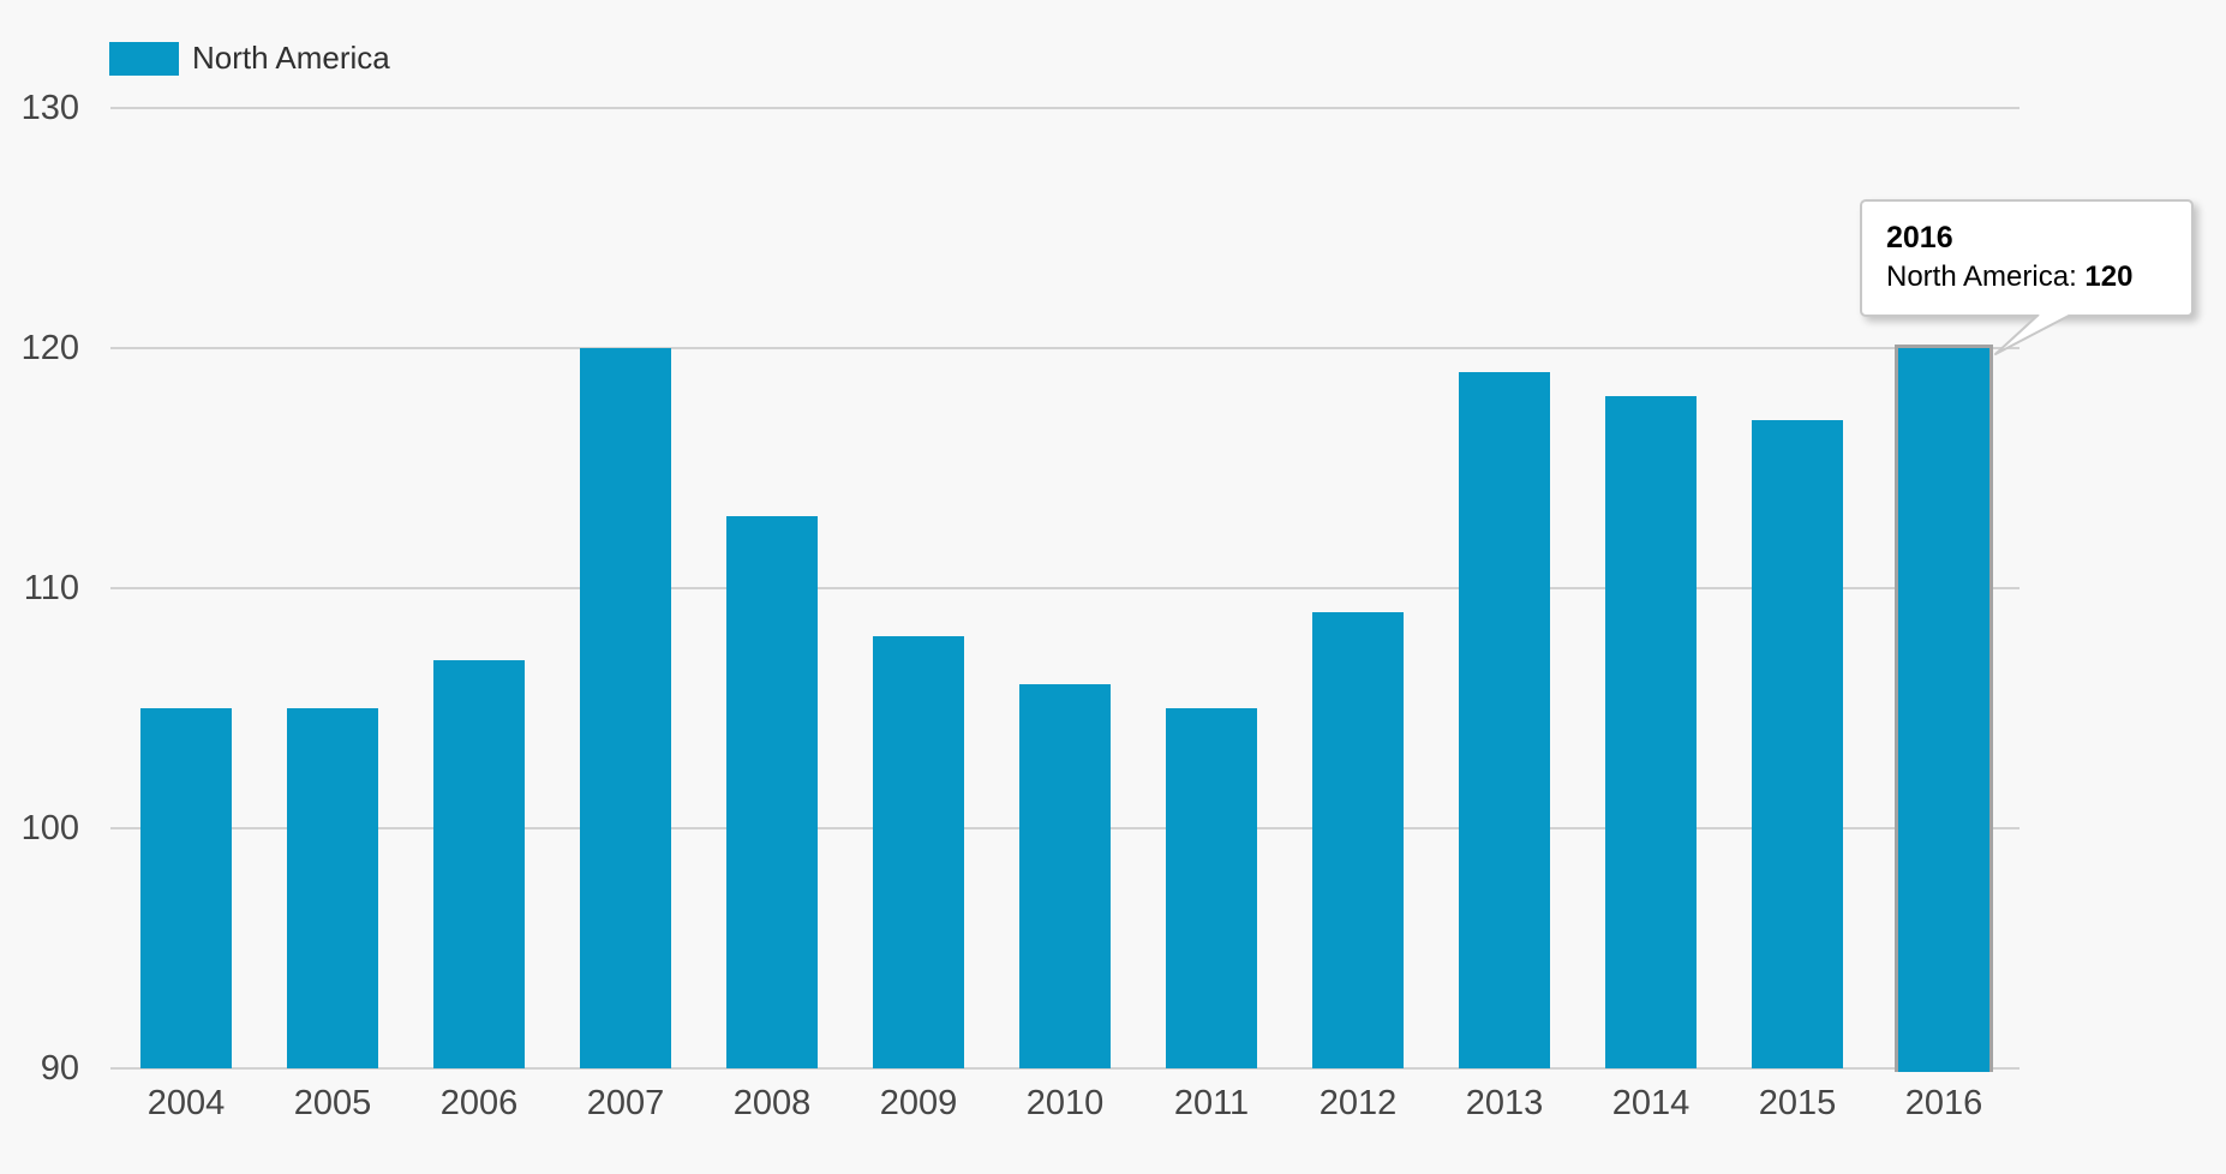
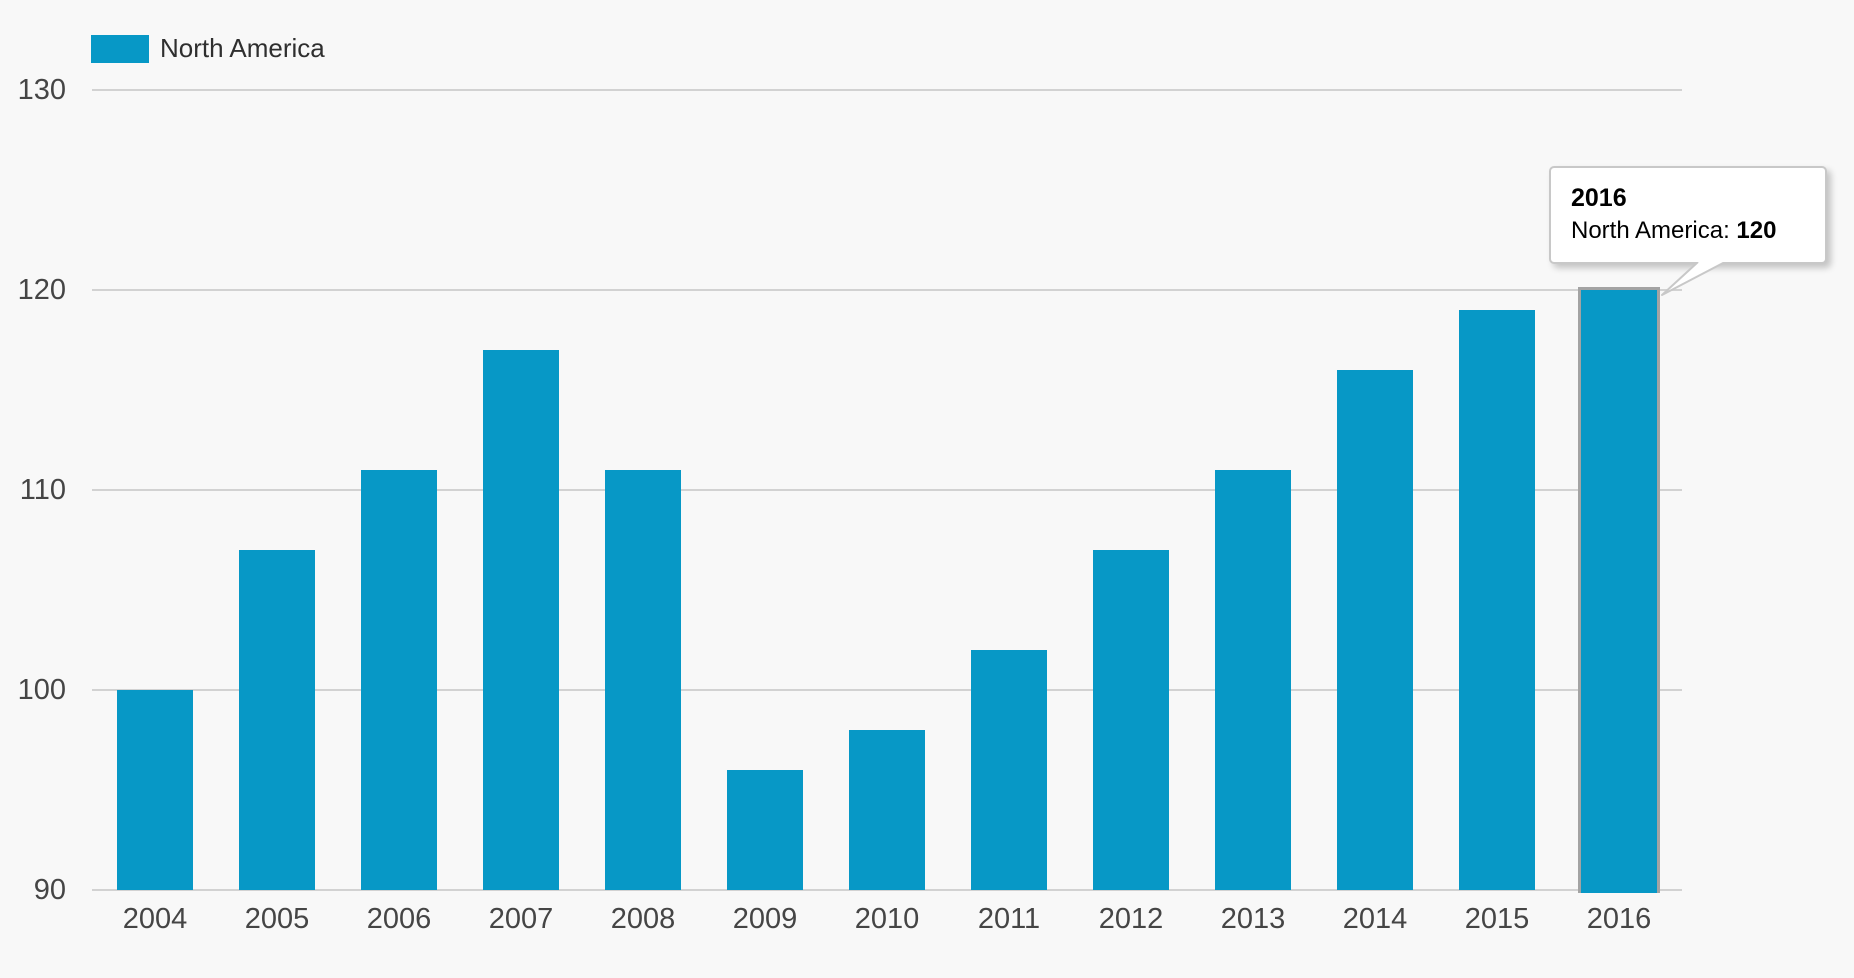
2004: 105 -> 100
2005: 105 -> 107
2006: 107 -> 111
2007: 120 -> 117
2008: 113 -> 111
2009: 108 -> 96
2010: 106 -> 98
2011: 105 -> 102
2012: 109 -> 107
2013: 119 -> 111
2014: 118 -> 116
2015: 117 -> 119
